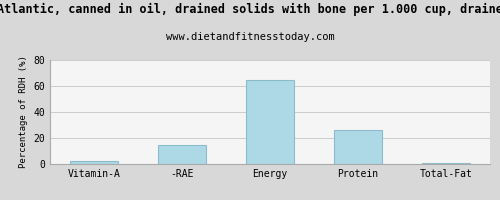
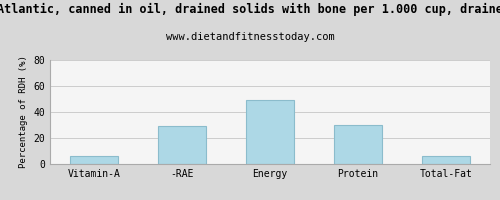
Vitamin-A: 2 -> 6
-RAE: 15 -> 29
Energy: 65 -> 49
Protein: 26 -> 30
Total-Fat: 0 -> 6
